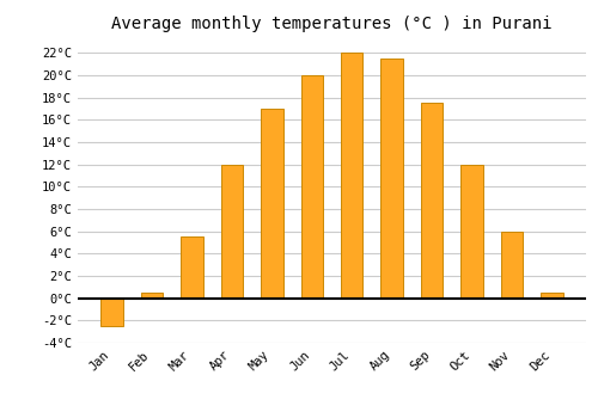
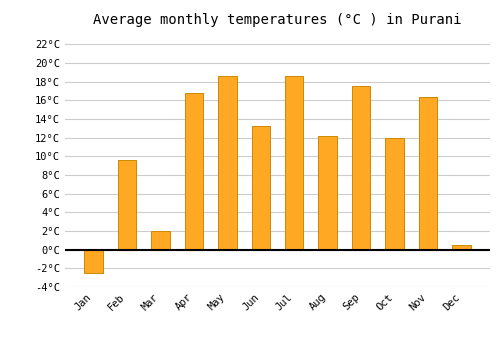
Feb: 0.5°C -> 9.6°C
Mar: 5.5°C -> 2.0°C
Apr: 12.0°C -> 16.8°C
May: 17.0°C -> 18.6°C
Jun: 20.0°C -> 13.2°C
Jul: 22.0°C -> 18.6°C
Aug: 21.5°C -> 12.2°C
Nov: 6.0°C -> 16.4°C
